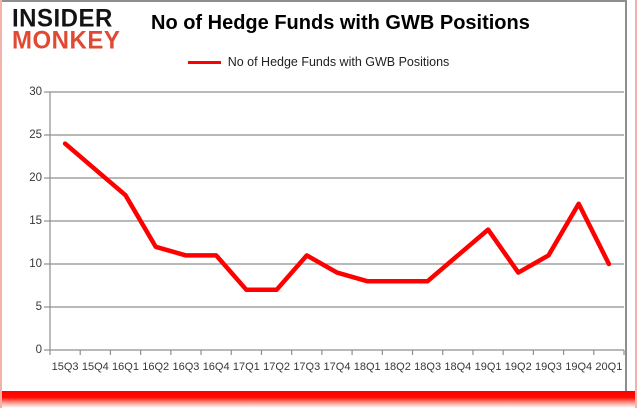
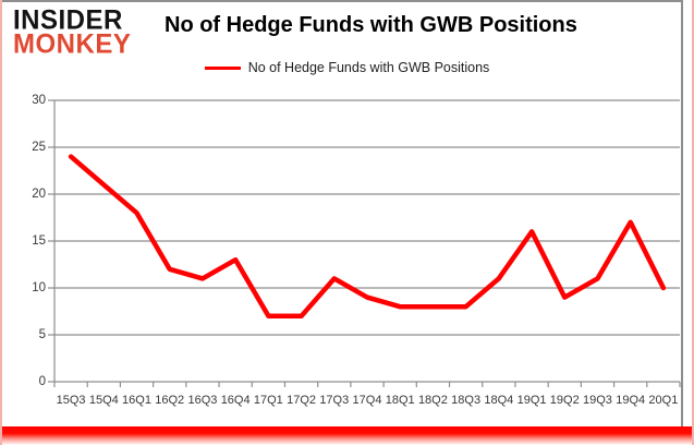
16Q4: 11 -> 13
19Q1: 14 -> 16
